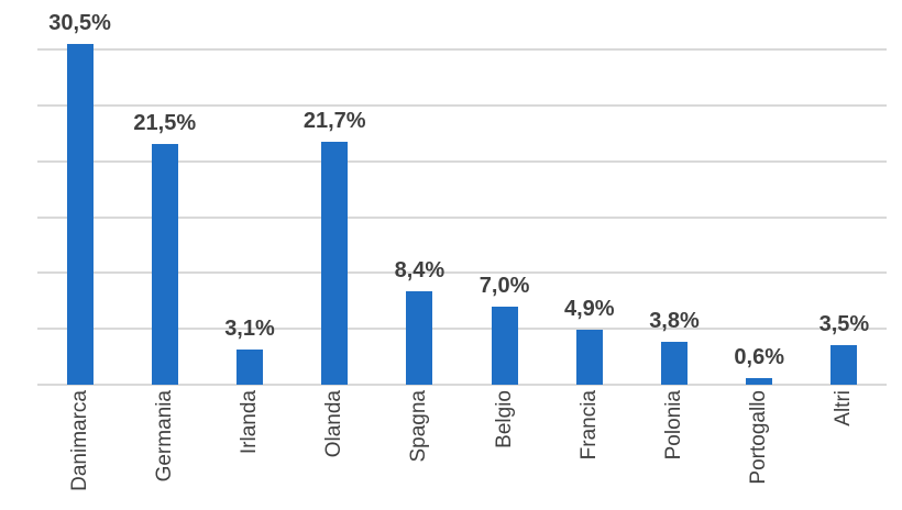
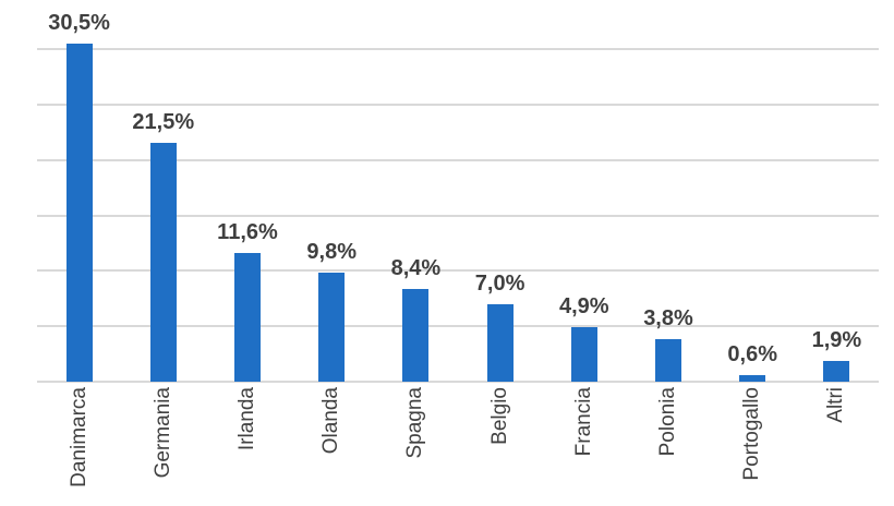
Irlanda: 3,1% -> 11,6%
Olanda: 21,7% -> 9,8%
Altri: 3,5% -> 1,9%
